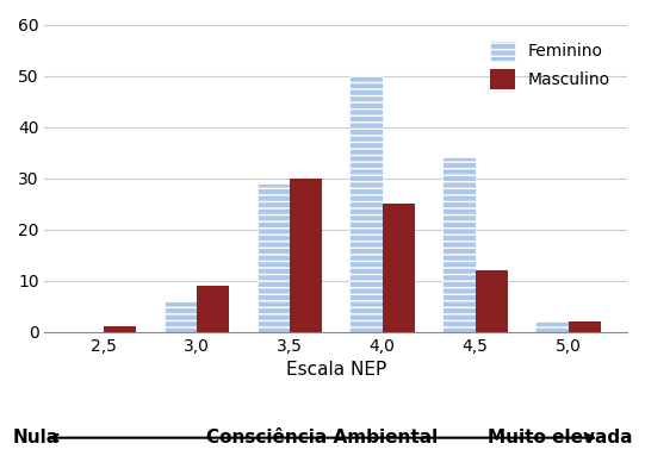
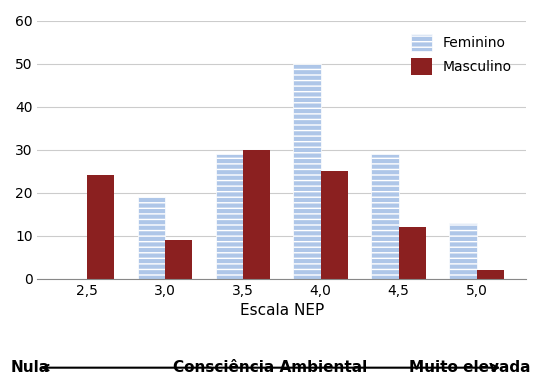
Masculino/2,5: 1 -> 24
Feminino/3,0: 6 -> 19
Feminino/4,5: 34 -> 29
Feminino/5,0: 2 -> 13
